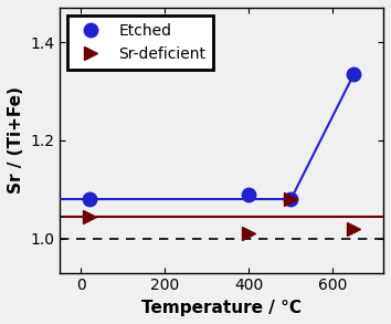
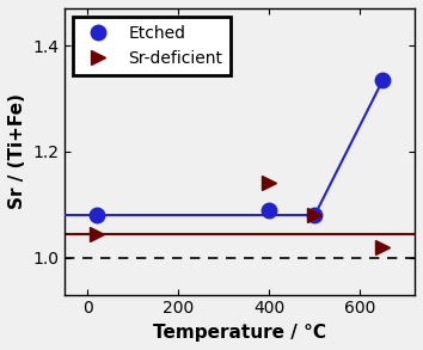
Sr-deficient/400: 1.010 -> 1.140
